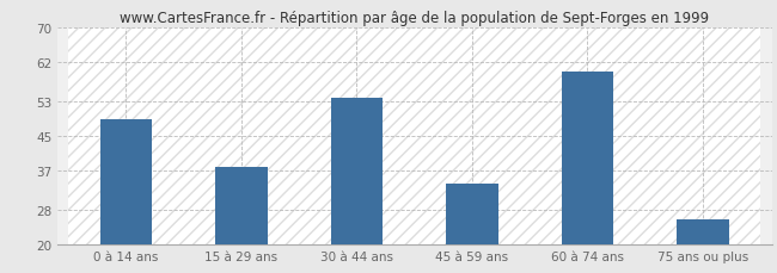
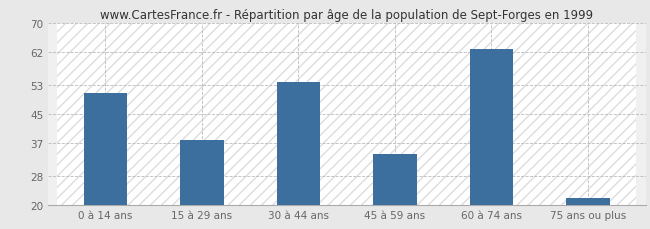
0 à 14 ans: 49 -> 51
60 à 74 ans: 60 -> 63
75 ans ou plus: 26 -> 22
